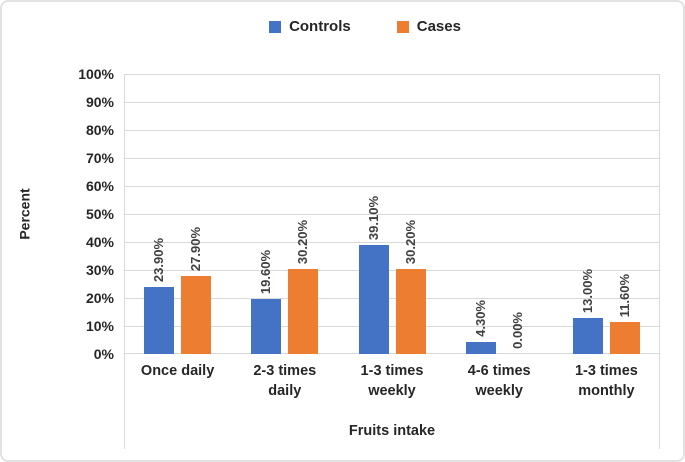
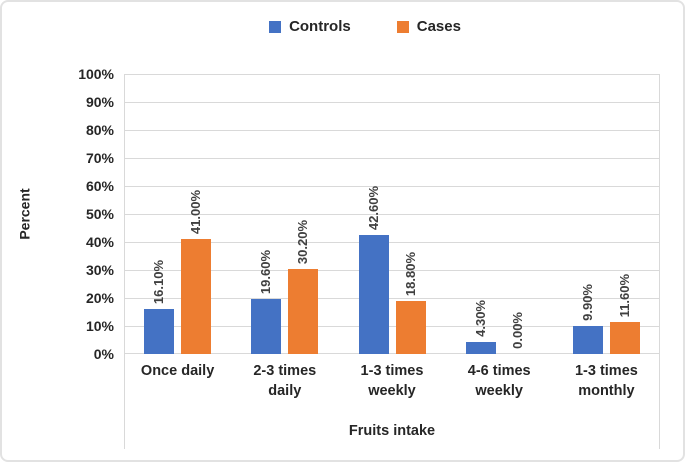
Controls/Once daily: 23.90% -> 16.10%
Cases/Once daily: 27.90% -> 41.00%
Controls/1-3 times weekly: 39.10% -> 42.60%
Cases/1-3 times weekly: 30.20% -> 18.80%
Controls/1-3 times monthly: 13.00% -> 9.90%
